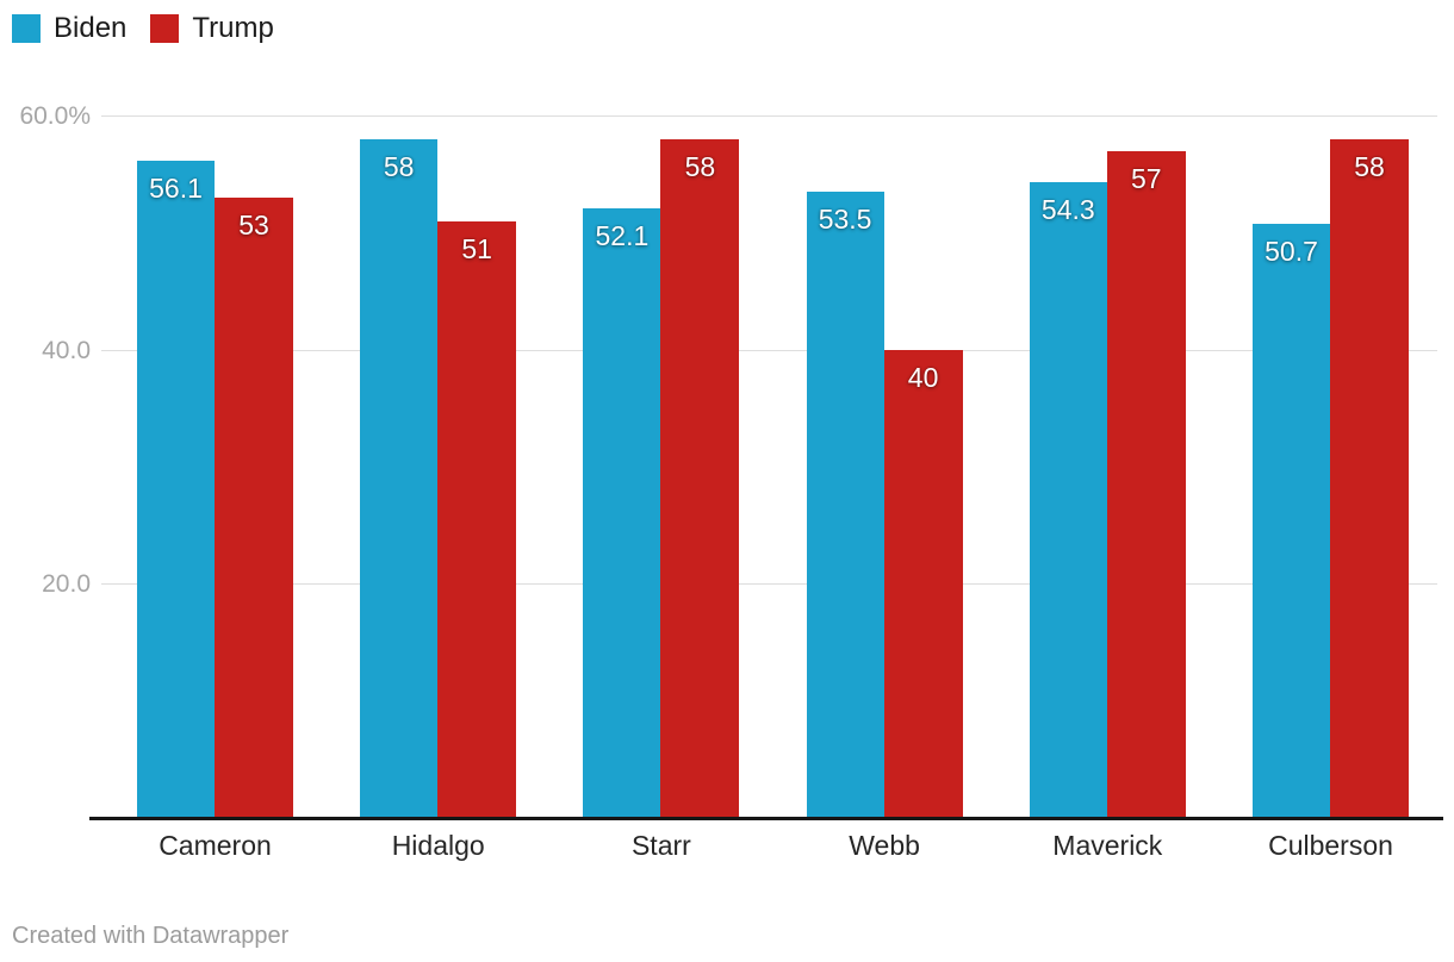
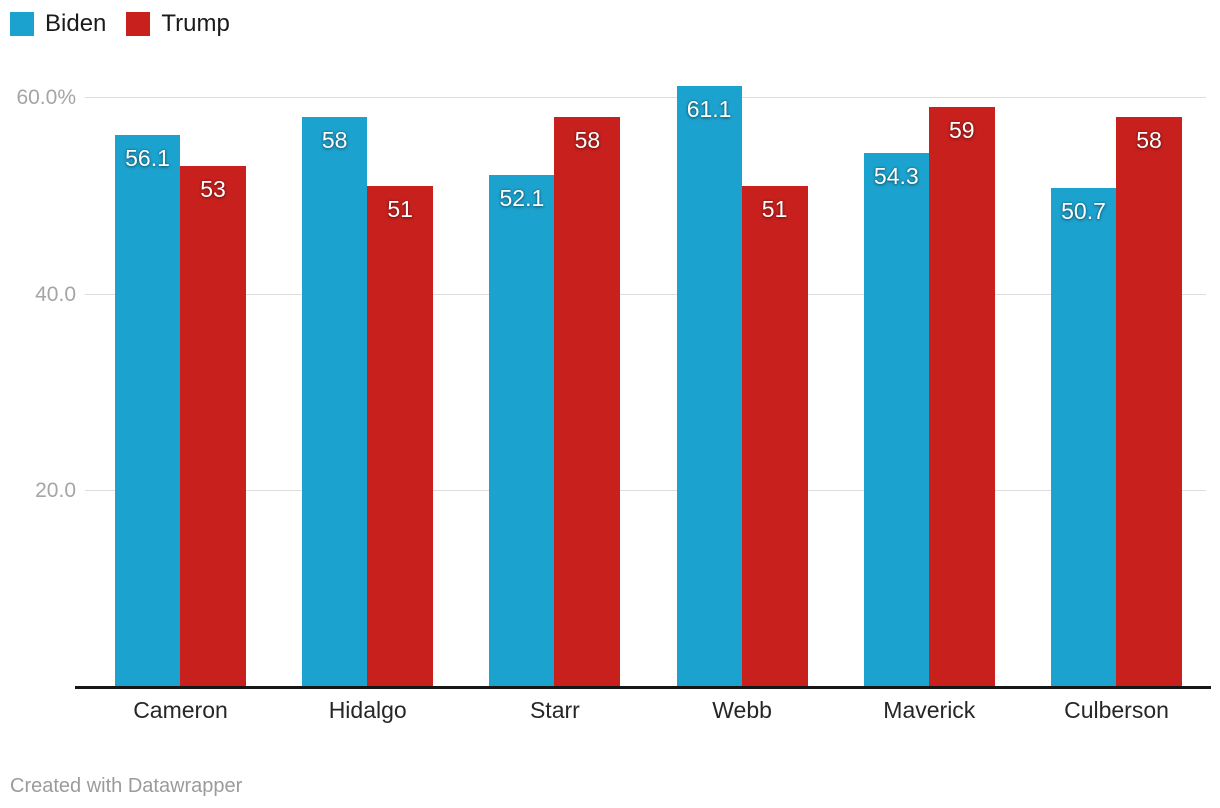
Biden/Webb: 53.5 -> 61.1
Trump/Webb: 40 -> 51
Trump/Maverick: 57 -> 59
